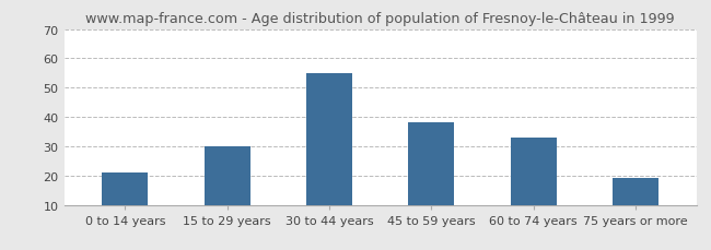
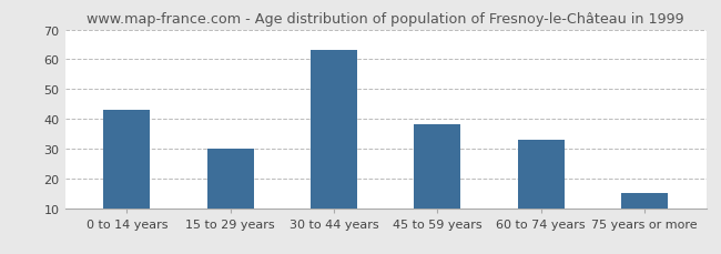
0 to 14 years: 21 -> 43
30 to 44 years: 55 -> 63
75 years or more: 19 -> 15
